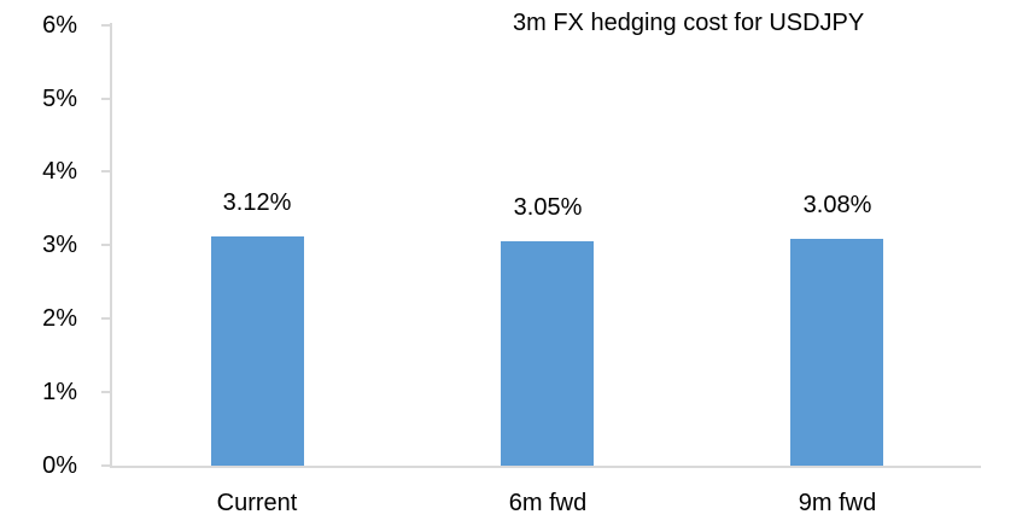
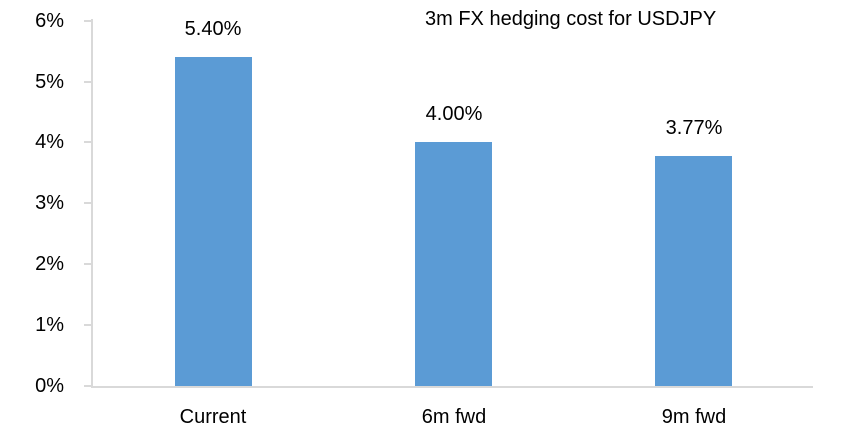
Current: 3.12% -> 5.40%
6m fwd: 3.05% -> 4.00%
9m fwd: 3.08% -> 3.77%
